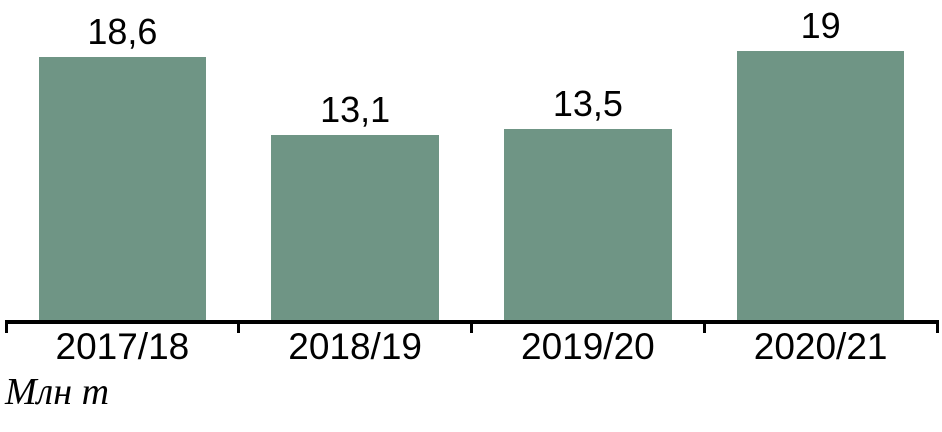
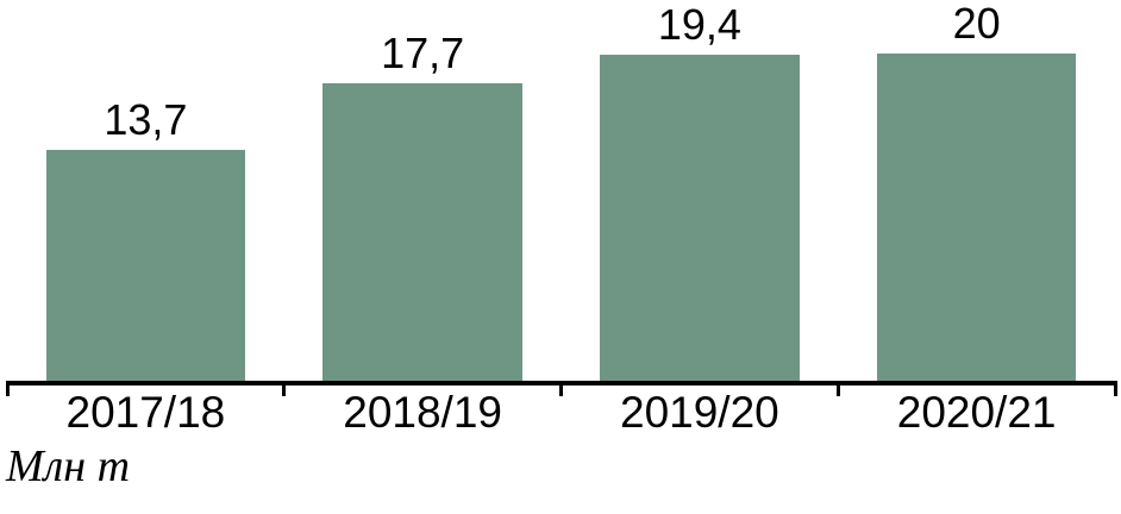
2017/18: 18,6 -> 13,7
2018/19: 13,1 -> 17,7
2019/20: 13,5 -> 19,4
2020/21: 19 -> 20
